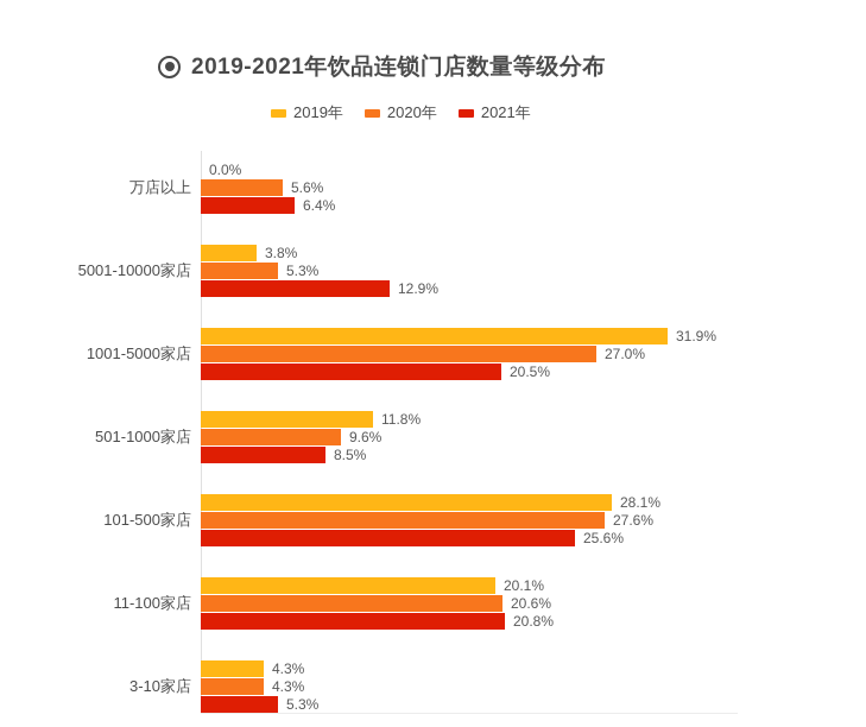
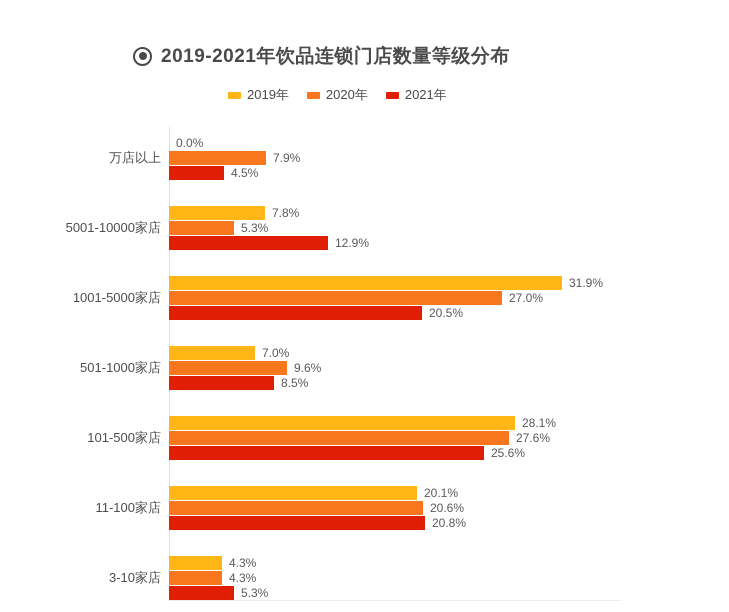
2020年/万店以上: 5.6% -> 7.9%
2021年/万店以上: 6.4% -> 4.5%
2019年/5001-10000家店: 3.8% -> 7.8%
2019年/501-1000家店: 11.8% -> 7.0%
